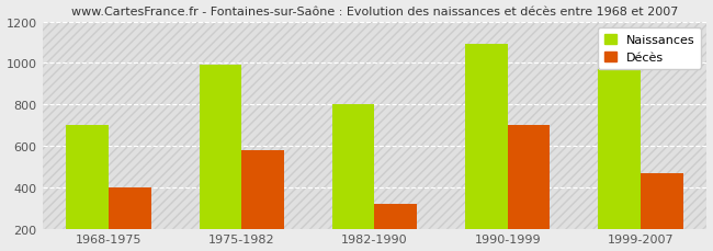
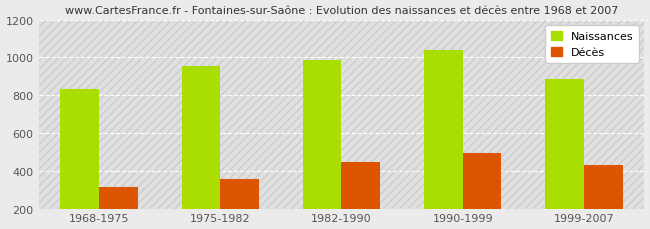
Naissances/1968-1975: 700 -> 840
Décès/1968-1975: 400 -> 320
Naissances/1975-1982: 990 -> 960
Décès/1975-1982: 580 -> 360
Naissances/1982-1990: 800 -> 990
Décès/1982-1990: 320 -> 450
Naissances/1990-1999: 1090 -> 1040
Décès/1990-1999: 700 -> 500
Naissances/1999-2007: 970 -> 880
Décès/1999-2007: 470 -> 430
